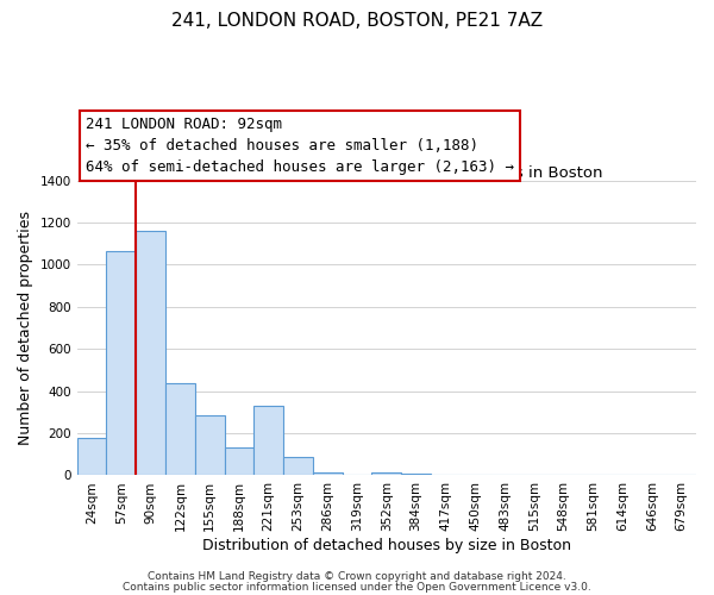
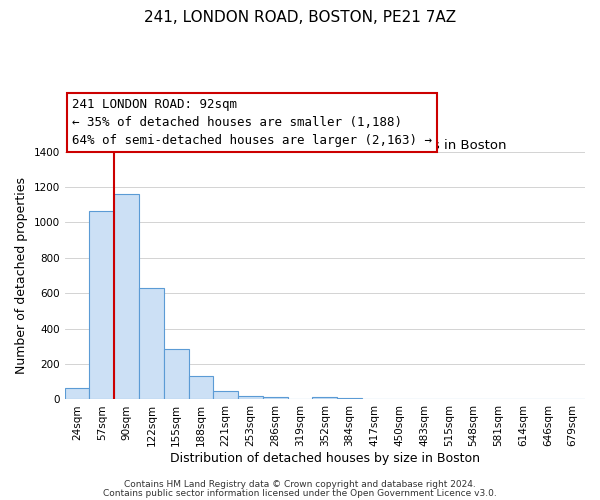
24sqm: 180 -> 60
122sqm: 440 -> 630
221sqm: 330 -> 50
253sqm: 90 -> 20
